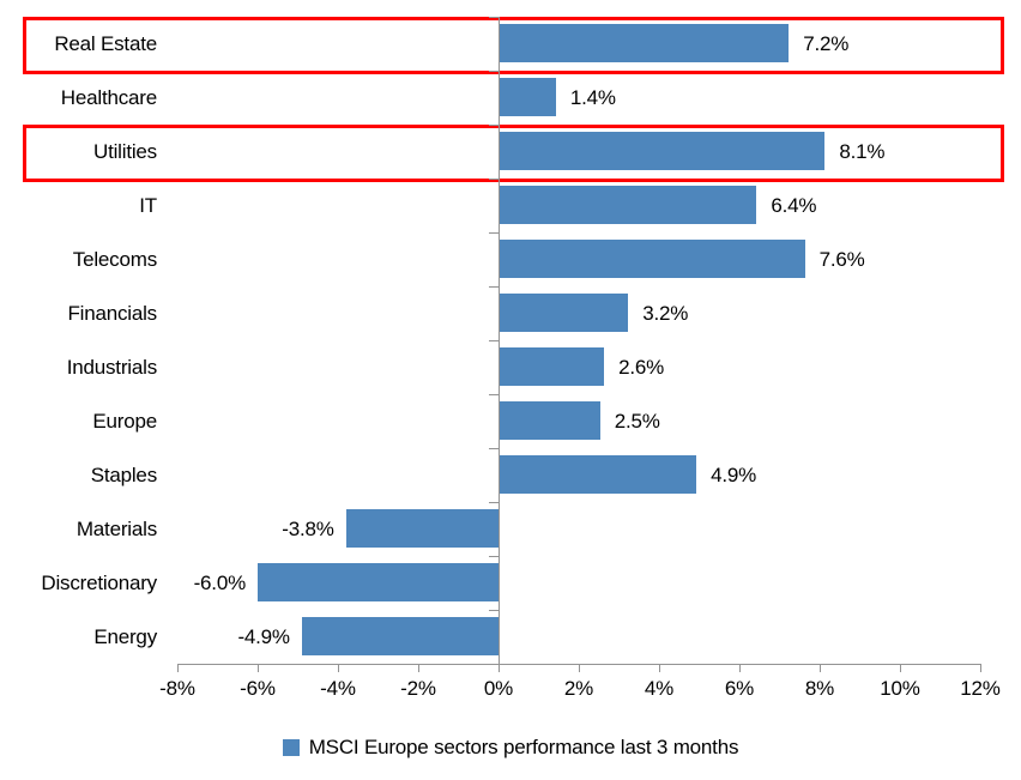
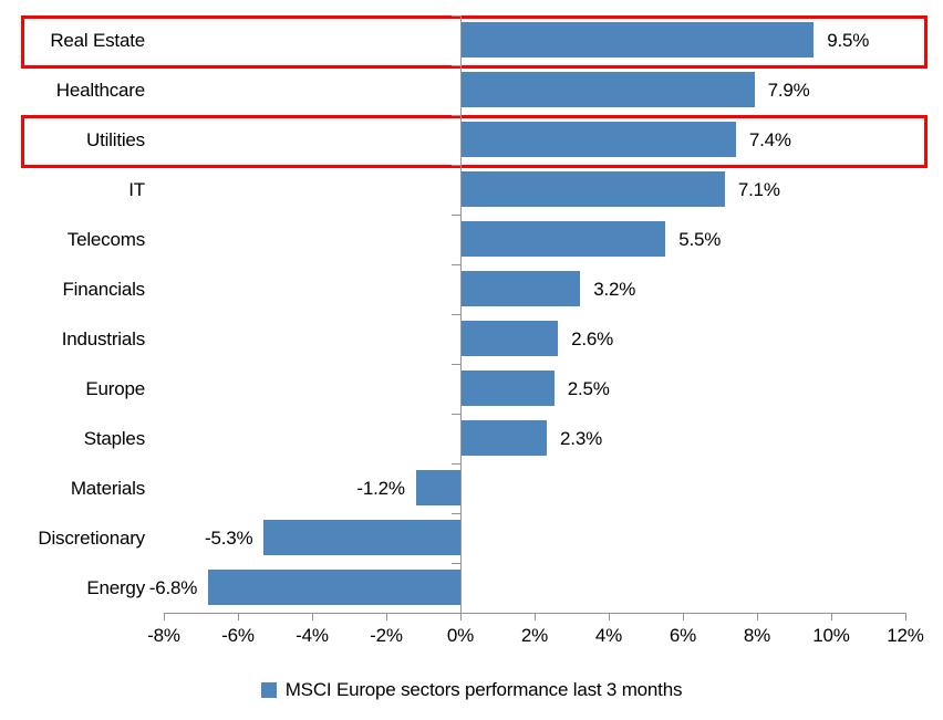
Real Estate: 7.2% -> 9.5%
Healthcare: 1.4% -> 7.9%
Utilities: 8.1% -> 7.4%
IT: 6.4% -> 7.1%
Telecoms: 7.6% -> 5.5%
Staples: 4.9% -> 2.3%
Materials: -3.8% -> -1.2%
Discretionary: -6.0% -> -5.3%
Energy: -4.9% -> -6.8%
